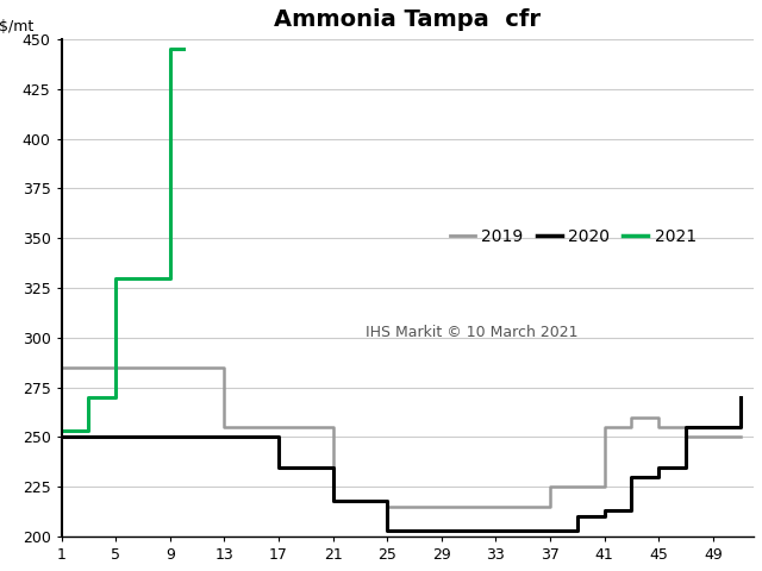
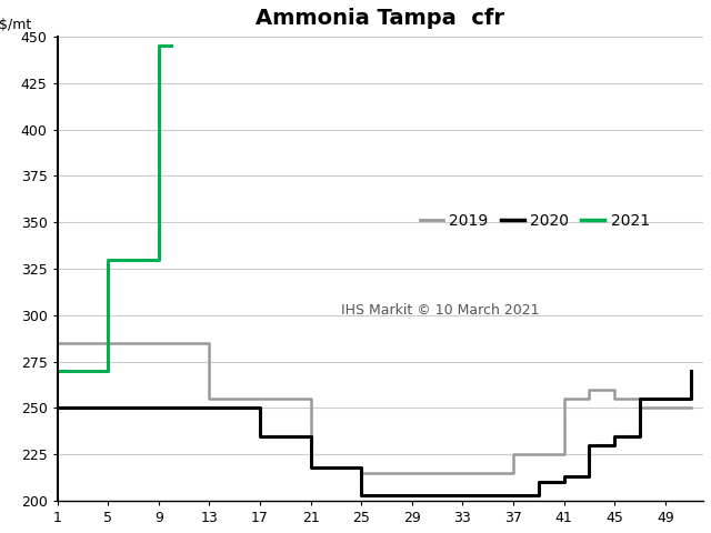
2021/1: 253 -> 270
